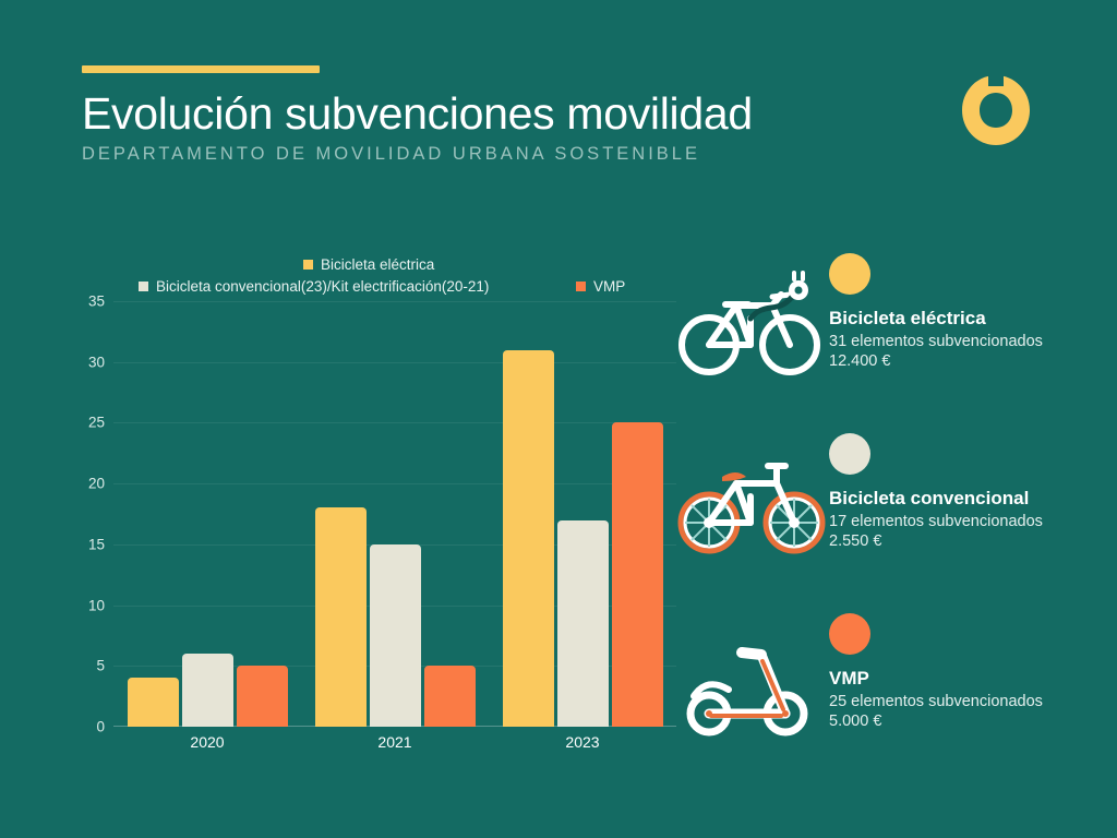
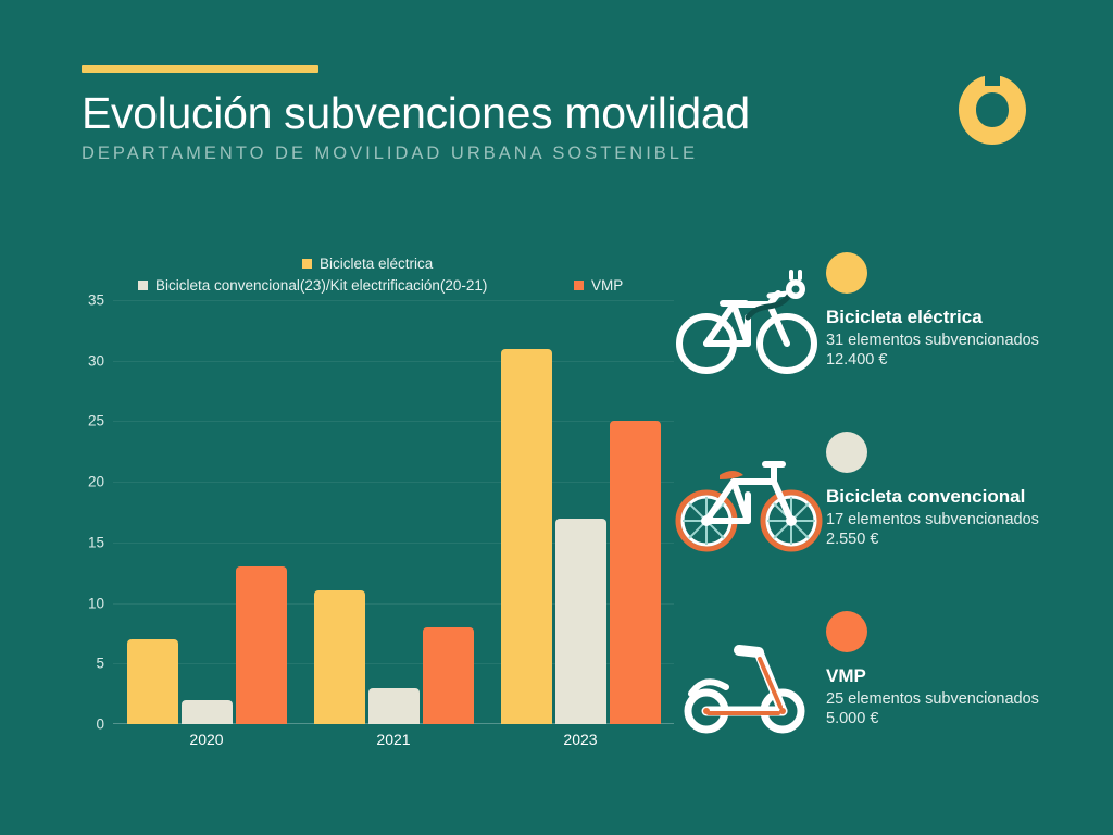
Bicicleta eléctrica/2020: 4 -> 7
Bicicleta convencional(23)/Kit electrificación(20-21)/2020: 6 -> 2
VMP/2020: 5 -> 13
Bicicleta eléctrica/2021: 18 -> 11
Bicicleta convencional(23)/Kit electrificación(20-21)/2021: 15 -> 3
VMP/2021: 5 -> 8
